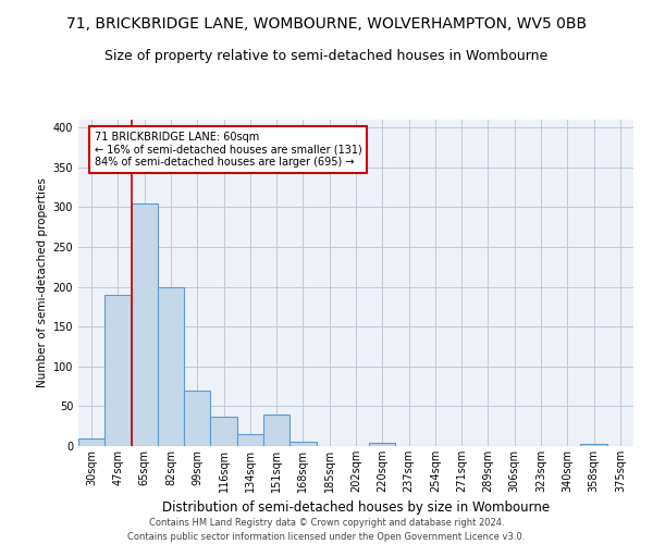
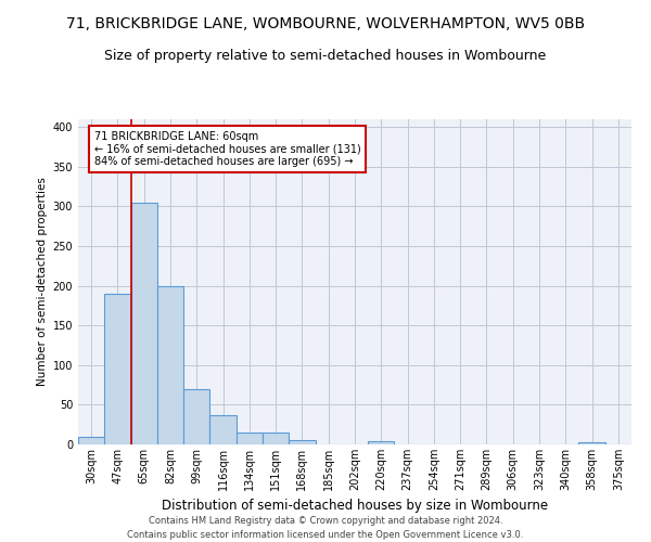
151sqm: 40 -> 15
